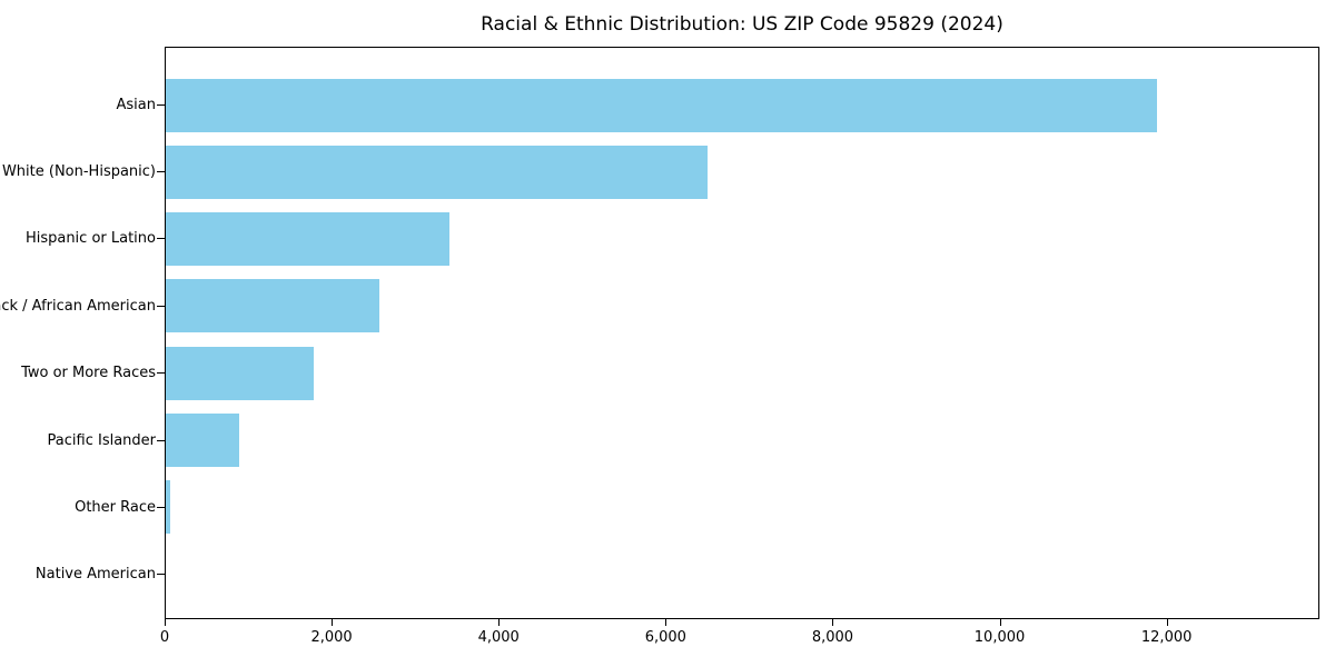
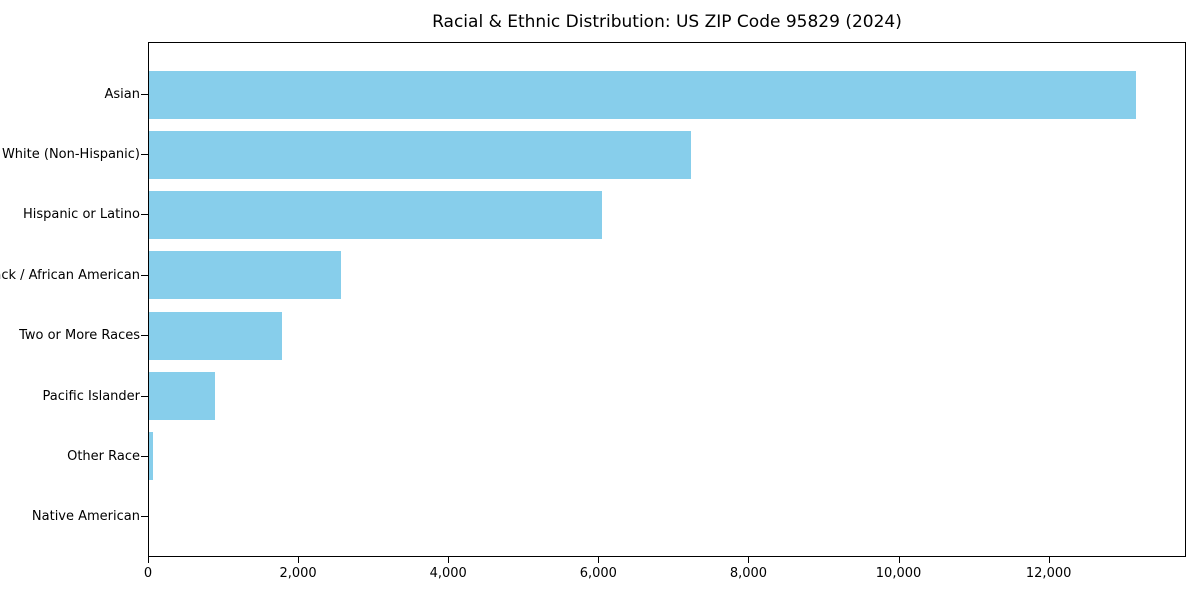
Asian: 11900 -> 13200
White (Non-Hispanic): 6500 -> 7200
Hispanic or Latino: 3400 -> 6000
